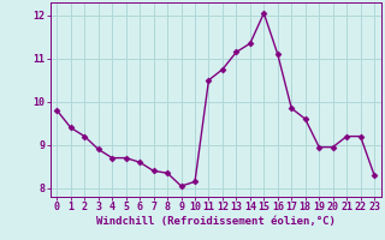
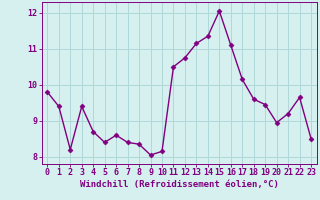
2: 9.20 -> 8.20
3: 8.90 -> 9.40
5: 8.70 -> 8.40
17: 9.85 -> 10.15
19: 8.95 -> 9.45
22: 9.20 -> 9.65
23: 8.30 -> 8.50
